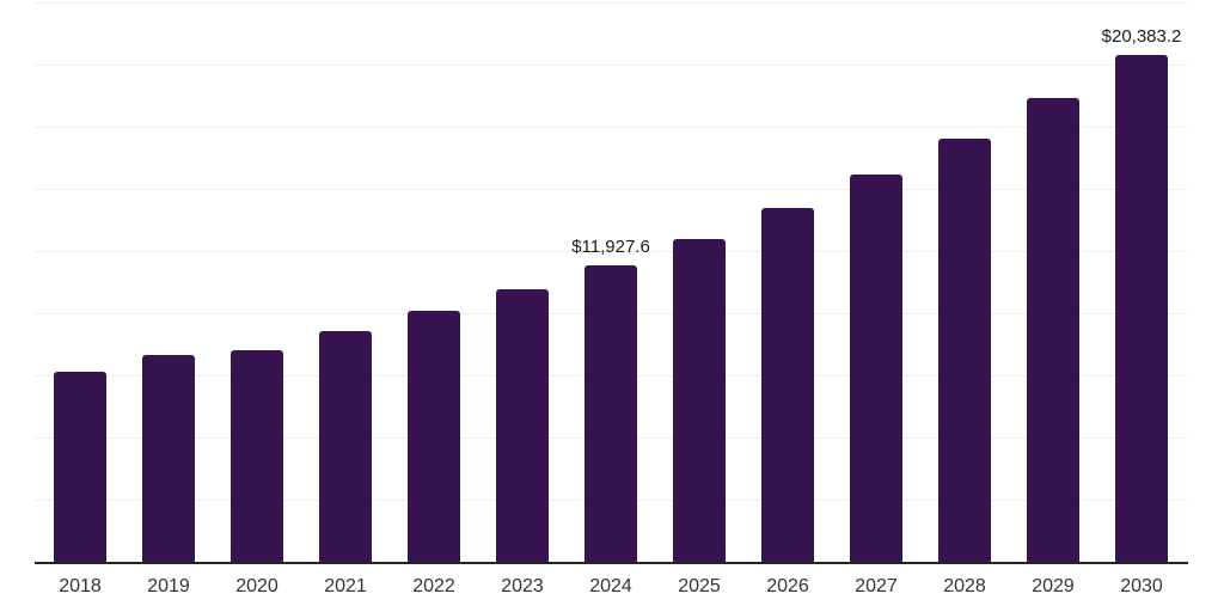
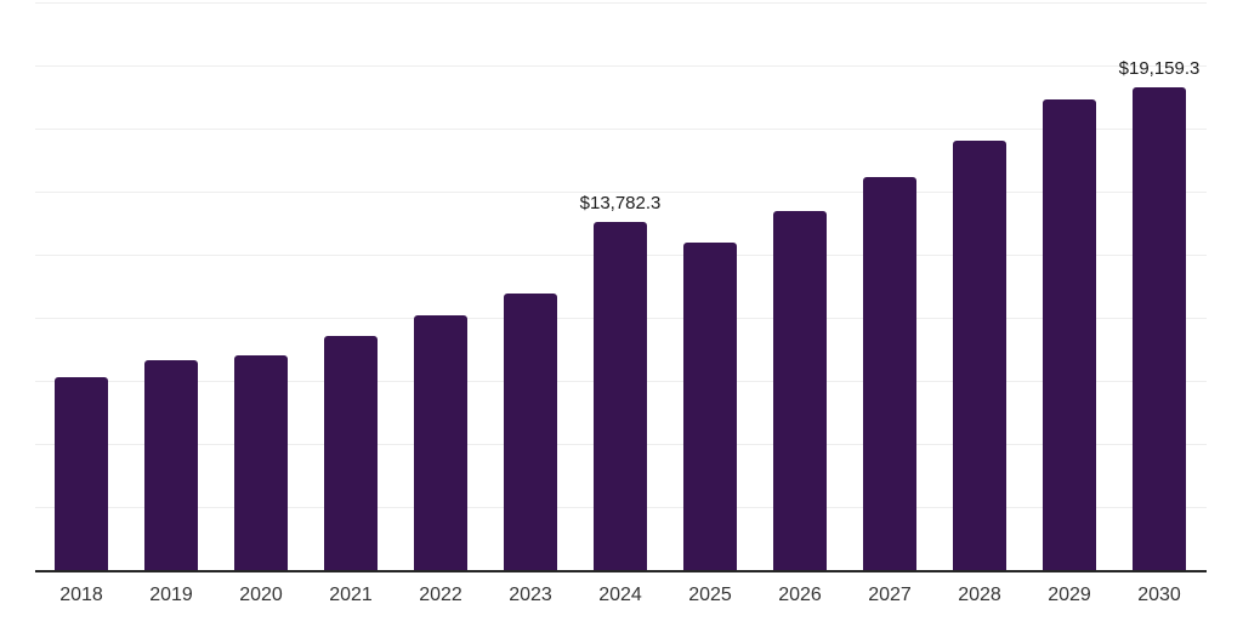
2024: $11,927.6 -> $13,782.3
2030: $20,383.2 -> $19,159.3
